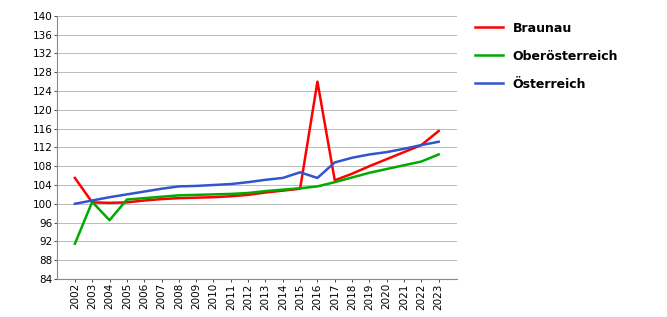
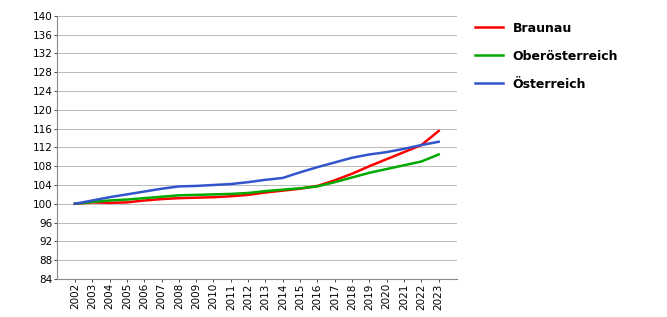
Braunau/2002: 105.5 -> 100.0
Oberösterreich/2002: 91.5 -> 100.0
Oberösterreich/2004: 96.5 -> 100.7
Braunau/2016: 126.0 -> 103.8
Österreich/2016: 105.5 -> 107.8
